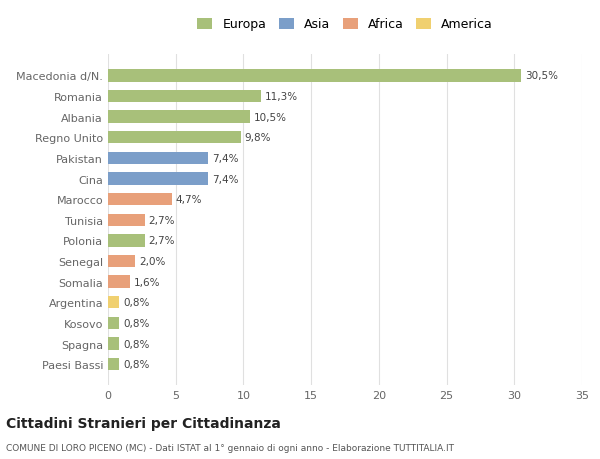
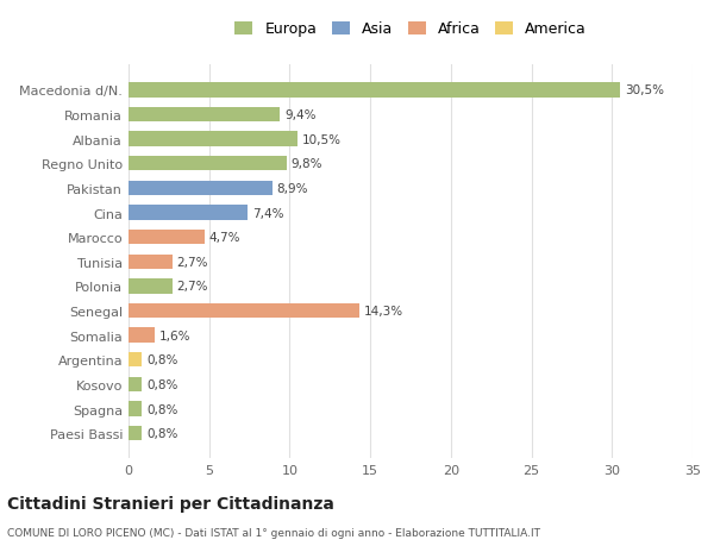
Romania: 11,3% -> 9,4%
Pakistan: 7,4% -> 8,9%
Senegal: 2,0% -> 14,3%
